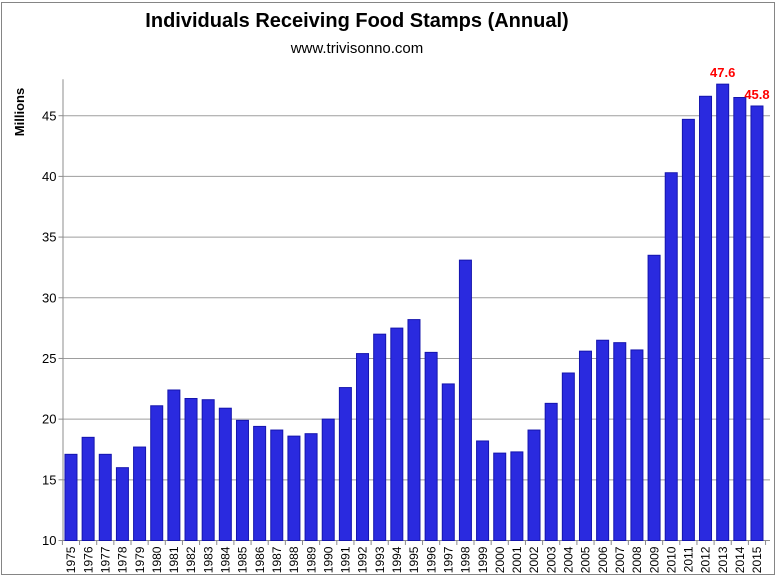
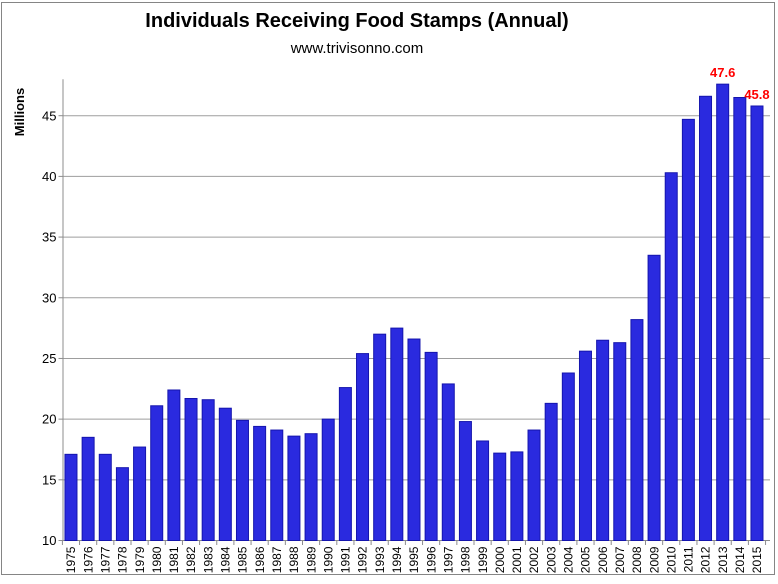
1995: 28.2 -> 26.6
1998: 33.1 -> 19.8
2008: 25.7 -> 28.2
